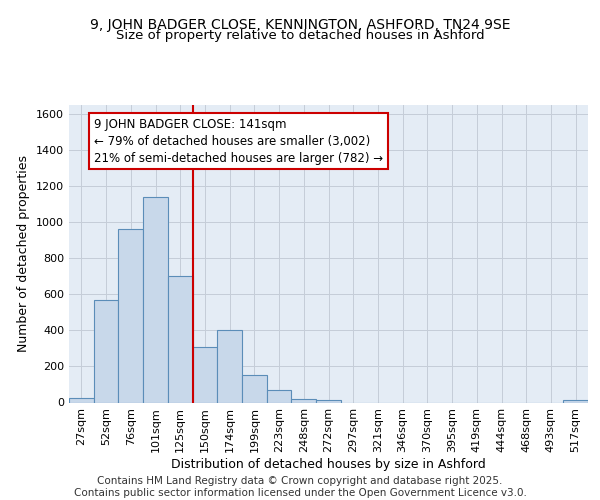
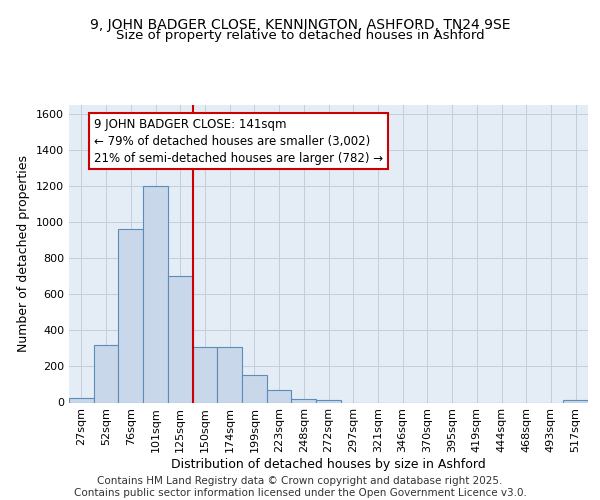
52sqm: 570 -> 320
101sqm: 1140 -> 1200
174sqm: 400 -> 310
